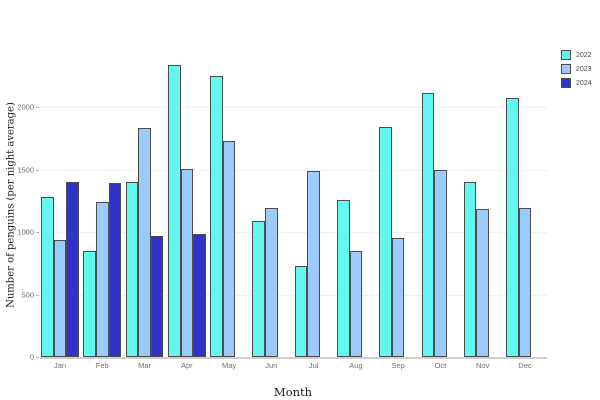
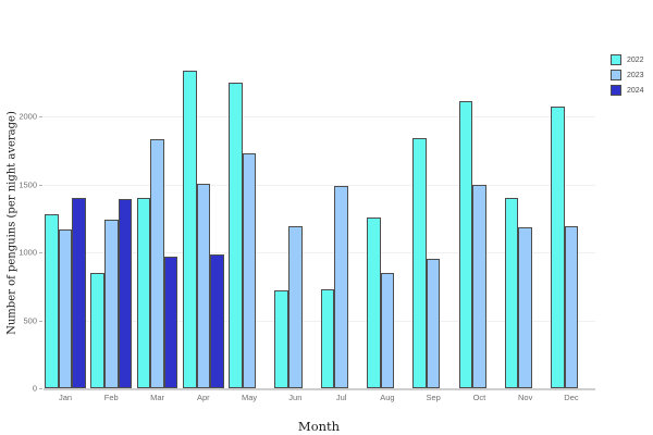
2023/Jan: 940 -> 1170
2022/Jun: 1090 -> 720
